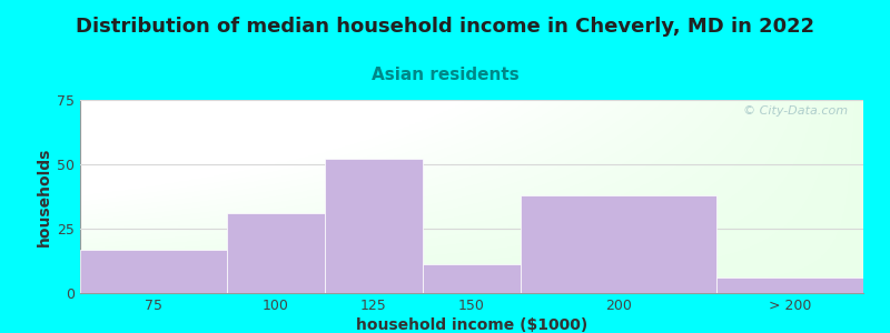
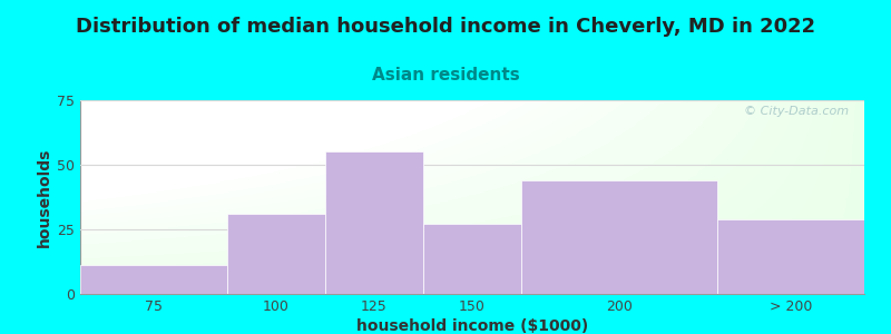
75: 17 -> 11
125: 52 -> 55
150: 11 -> 27
200: 38 -> 44
> 200: 6 -> 29
